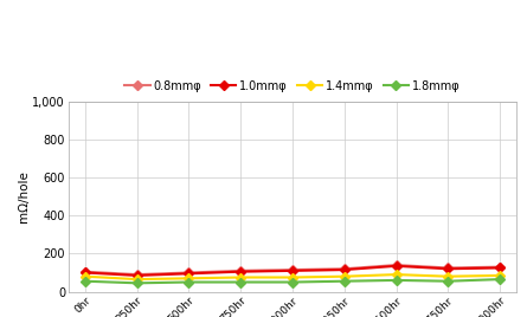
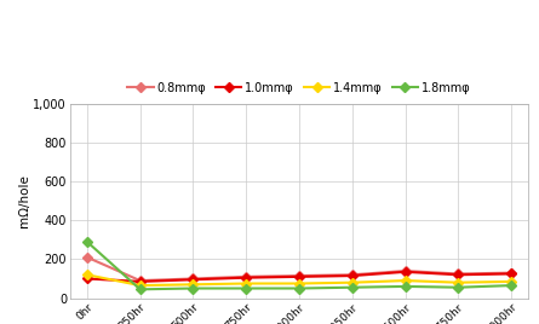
0.8mmφ/0hr: 100 -> 210
1.4mmφ/0hr: 80 -> 120
1.8mmφ/0hr: 60 -> 290
